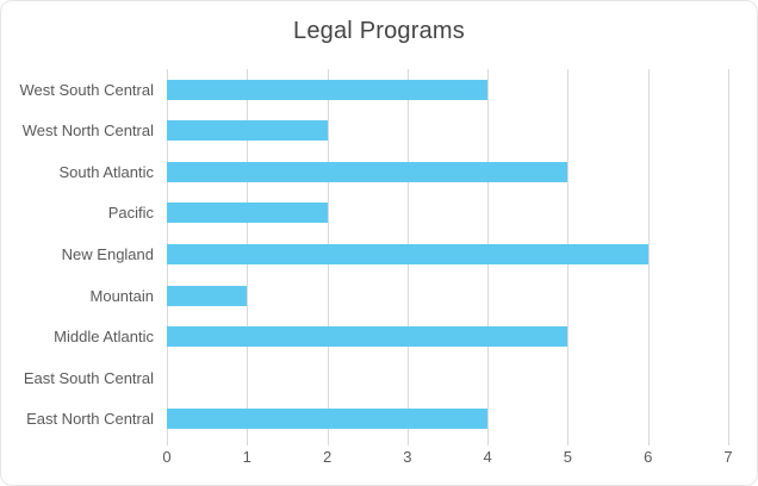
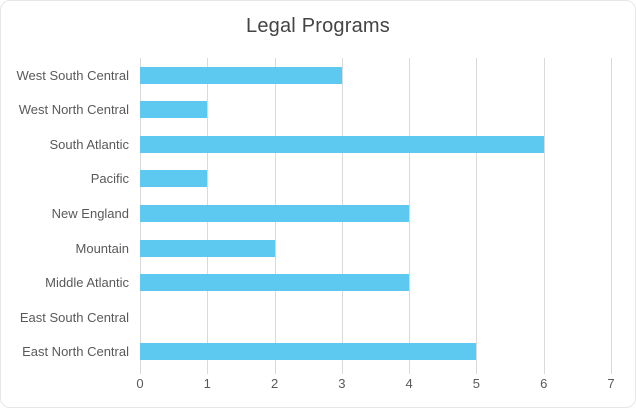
West South Central: 4 -> 3
West North Central: 2 -> 1
South Atlantic: 5 -> 6
Pacific: 2 -> 1
New England: 6 -> 4
Mountain: 1 -> 2
Middle Atlantic: 5 -> 4
East North Central: 4 -> 5
